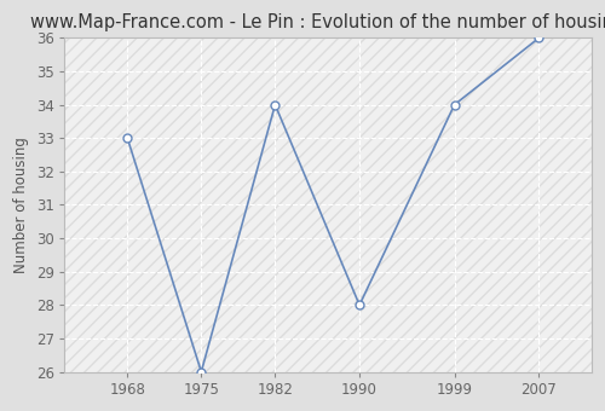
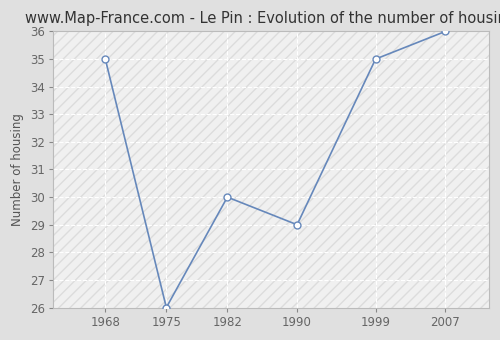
1968: 33 -> 35
1982: 34 -> 30
1990: 28 -> 29
1999: 34 -> 35
